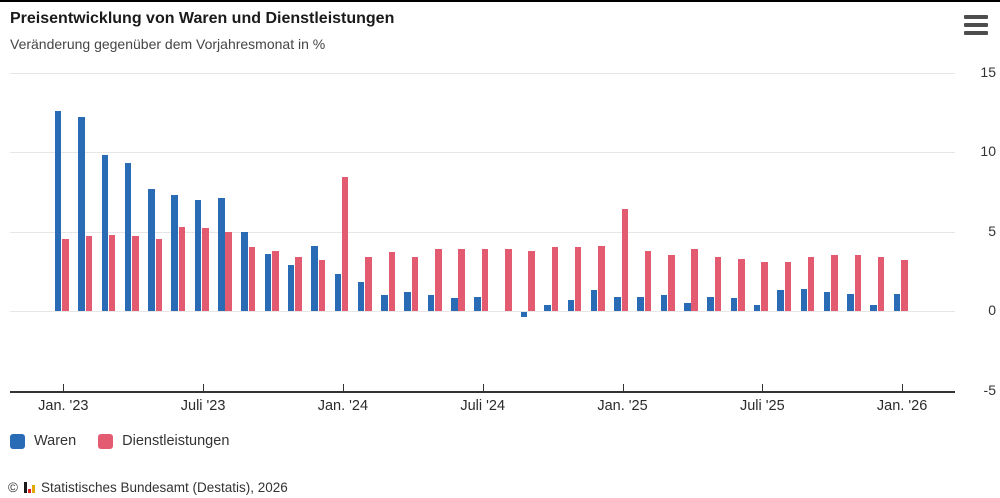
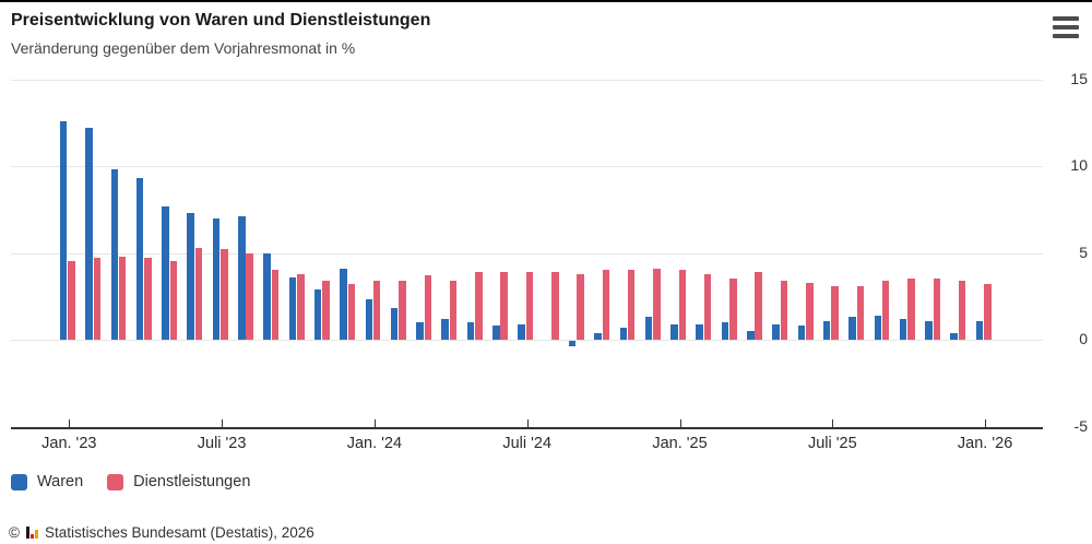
Dienstleistungen/Jan. '24: 8.4 -> 3.4
Dienstleistungen/Jan. '25: 6.4 -> 4.0
Waren/Juli '25: 0.4 -> 1.1
